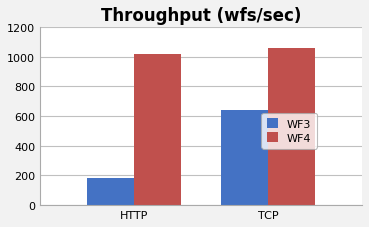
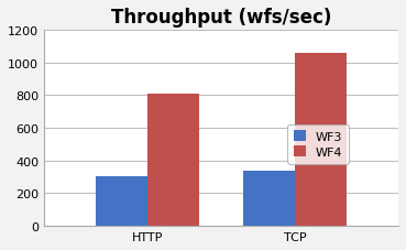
WF3/HTTP: 180 -> 300
WF4/HTTP: 1020 -> 810
WF3/TCP: 640 -> 340
